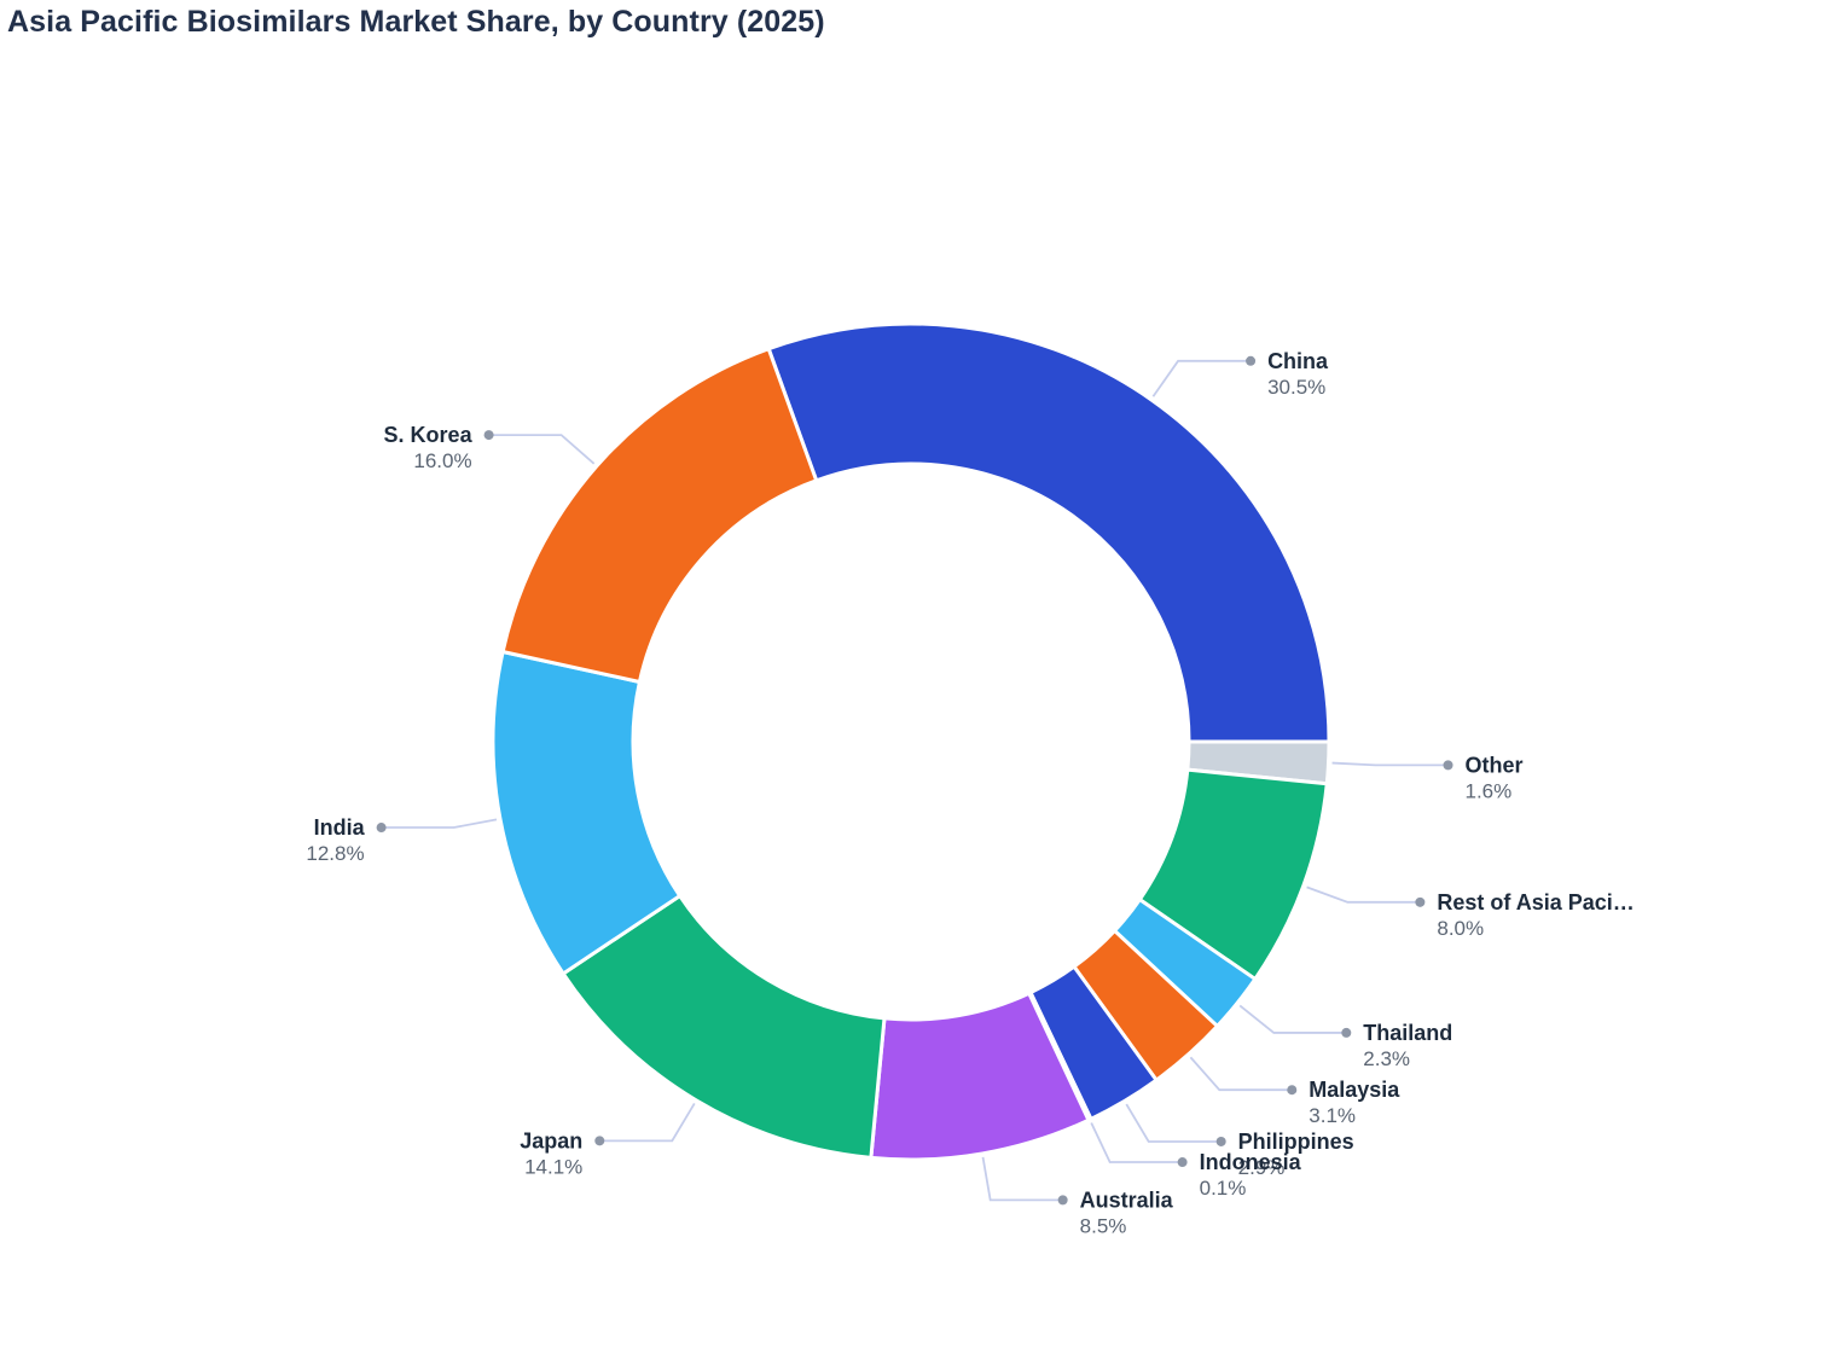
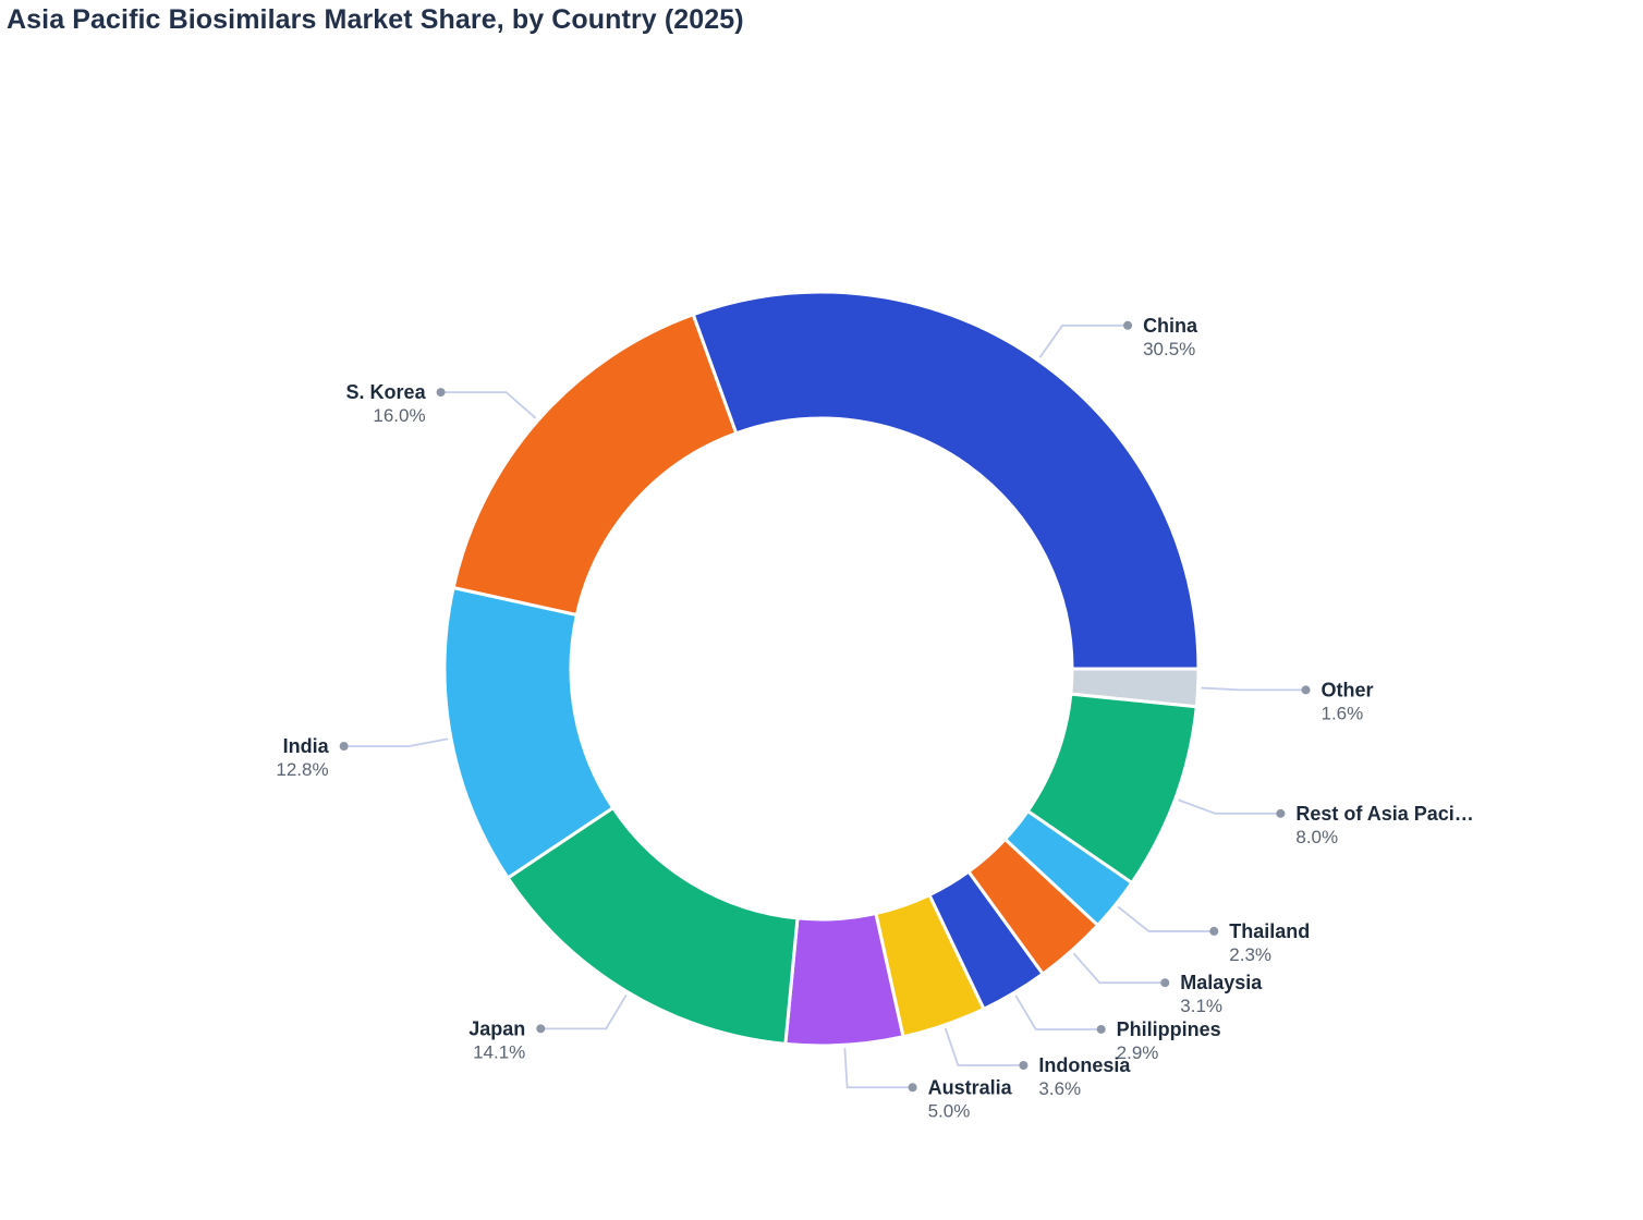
Indonesia: 0.1% -> 3.6%
Australia: 8.5% -> 5.0%
